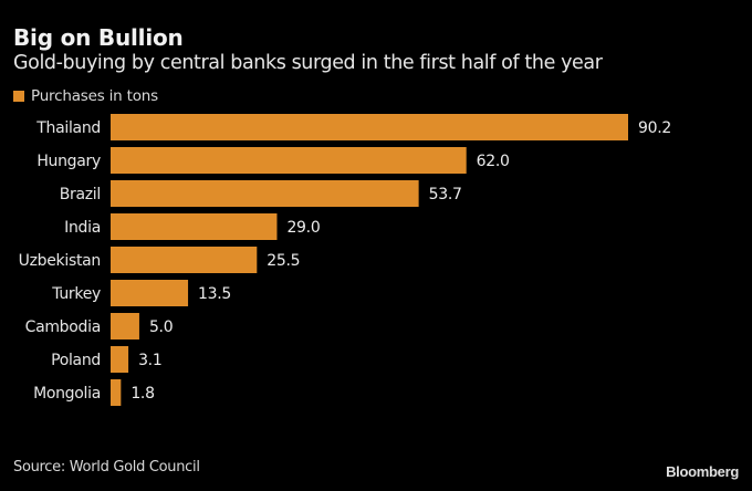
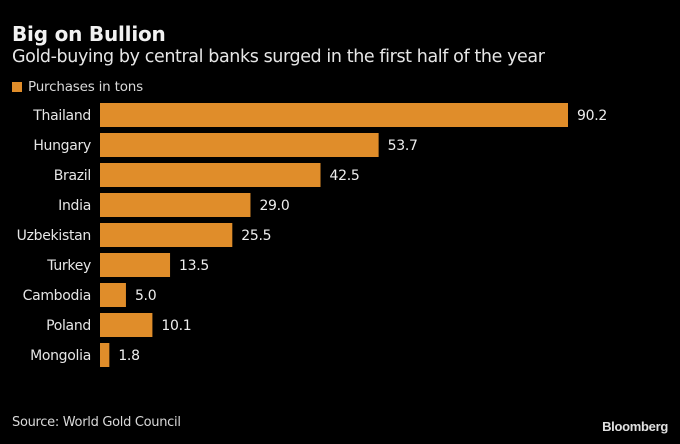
Hungary: 62.0 -> 53.7
Brazil: 53.7 -> 42.5
Poland: 3.1 -> 10.1
